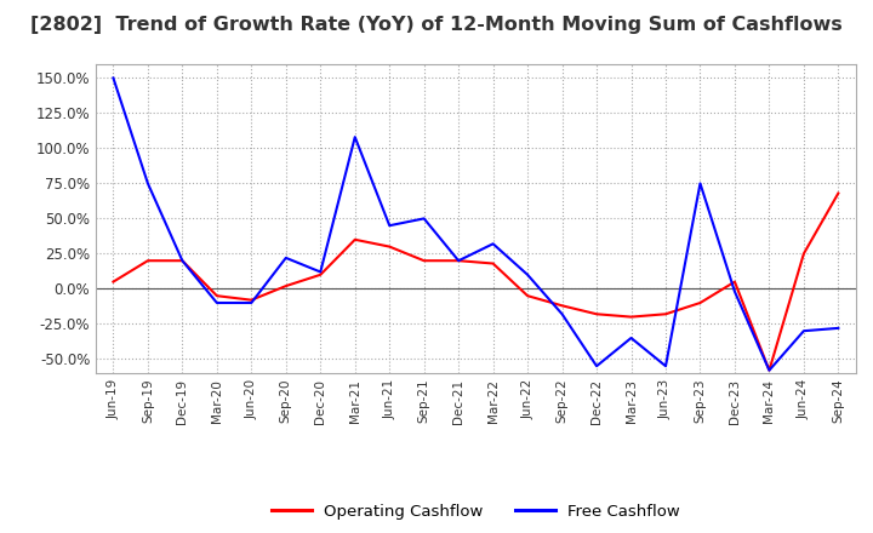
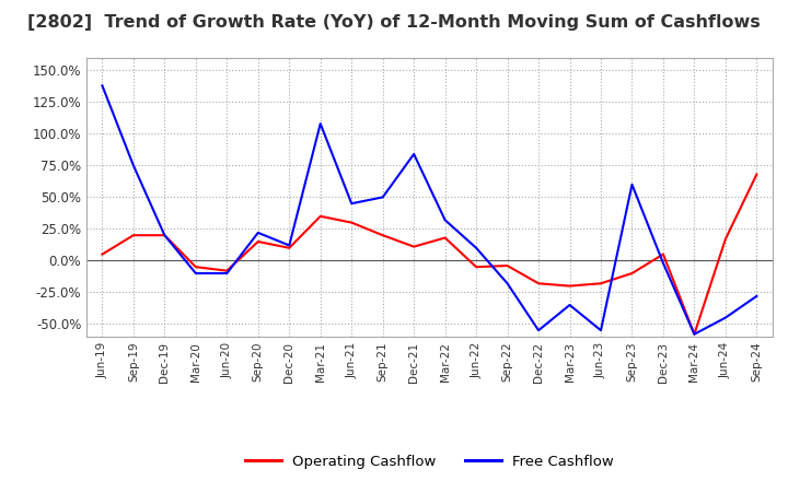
Free Cashflow/Jun-19: 150% -> 138%
Operating Cashflow/Sep-20: 2% -> 15%
Operating Cashflow/Dec-21: 20% -> 11%
Free Cashflow/Dec-21: 20% -> 84%
Operating Cashflow/Sep-22: -12% -> -4%
Free Cashflow/Sep-23: 75% -> 60%
Operating Cashflow/Jun-24: 25% -> 17%
Free Cashflow/Jun-24: -30% -> -45%
